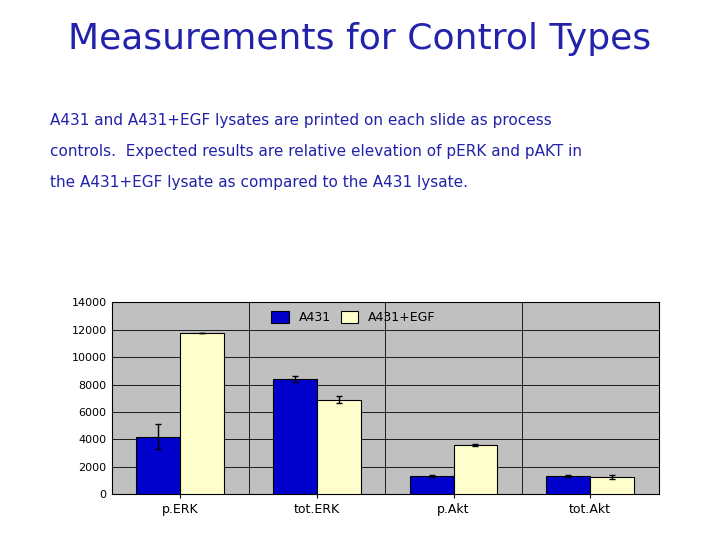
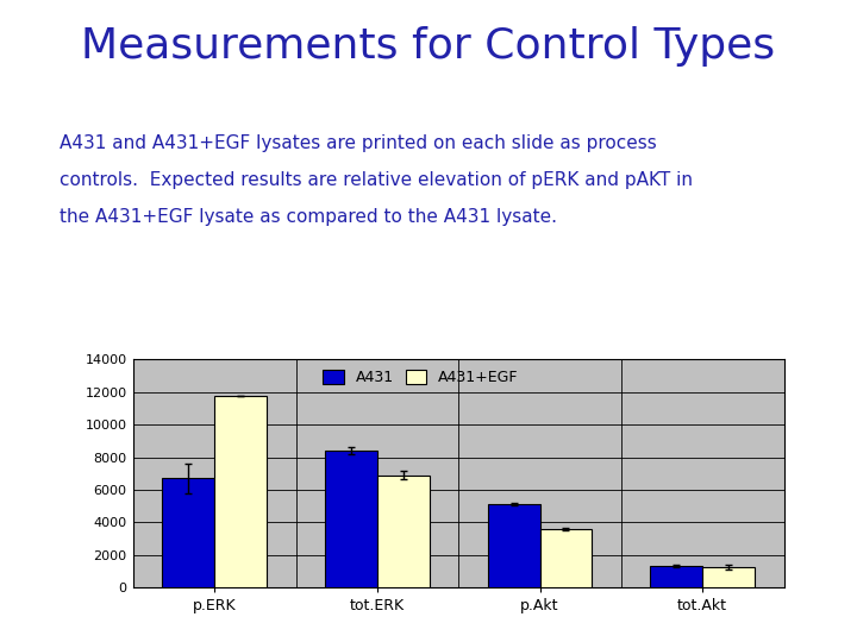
A431/p.ERK: 4200 -> 6700
A431/p.Akt: 1300 -> 5100
